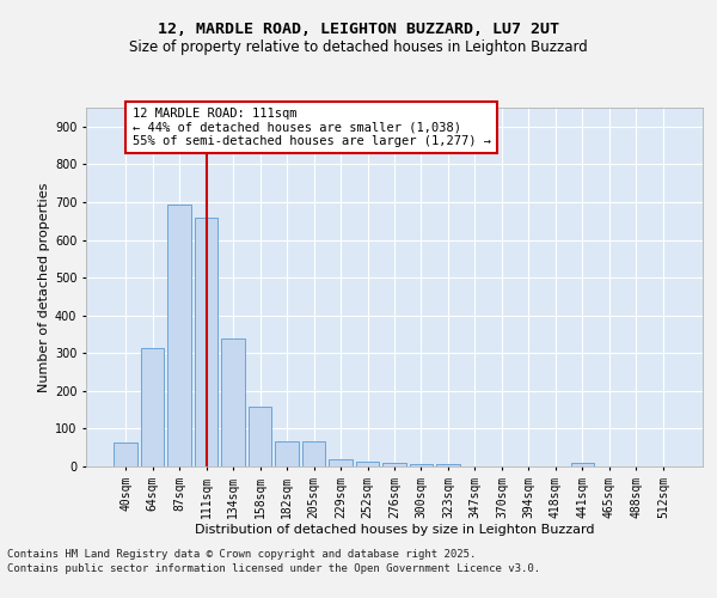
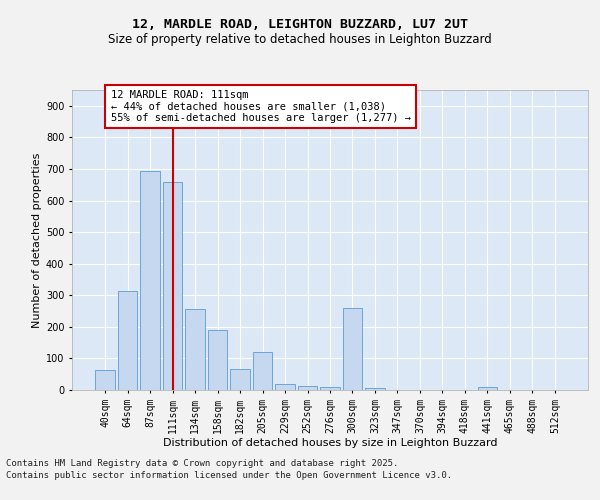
134sqm: 338 -> 255
158sqm: 157 -> 190
205sqm: 68 -> 120
300sqm: 5 -> 260
